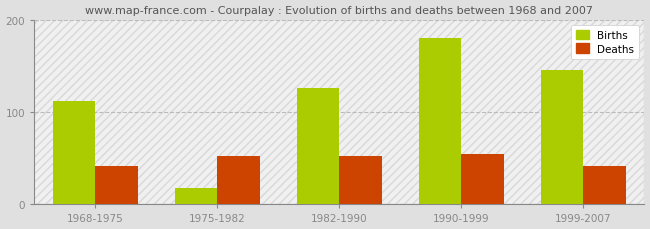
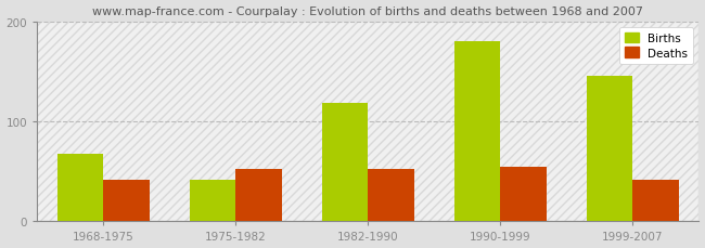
Births/1968-1975: 112 -> 68
Births/1975-1982: 18 -> 42
Births/1982-1990: 126 -> 118
